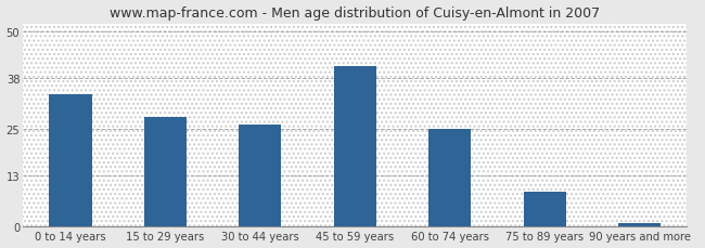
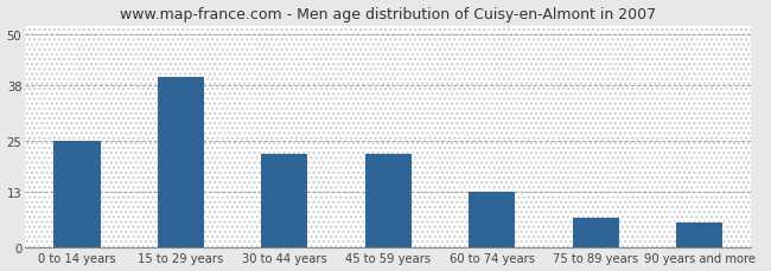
0 to 14 years: 34 -> 25
15 to 29 years: 28 -> 40
30 to 44 years: 26 -> 22
45 to 59 years: 41 -> 22
60 to 74 years: 25 -> 13
75 to 89 years: 9 -> 7
90 years and more: 1 -> 6
